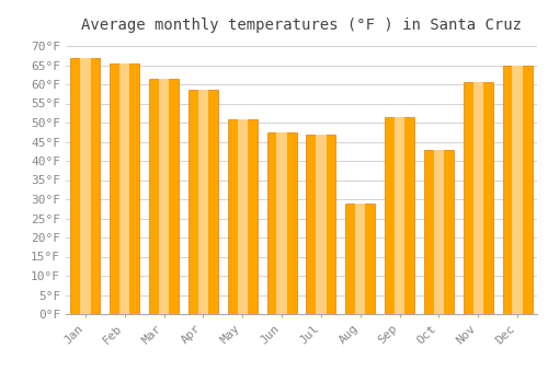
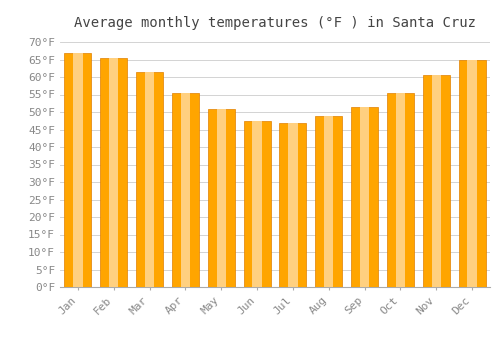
Apr: 58.5°F -> 55.5°F
Aug: 29.0°F -> 49.0°F
Oct: 43.0°F -> 55.5°F
